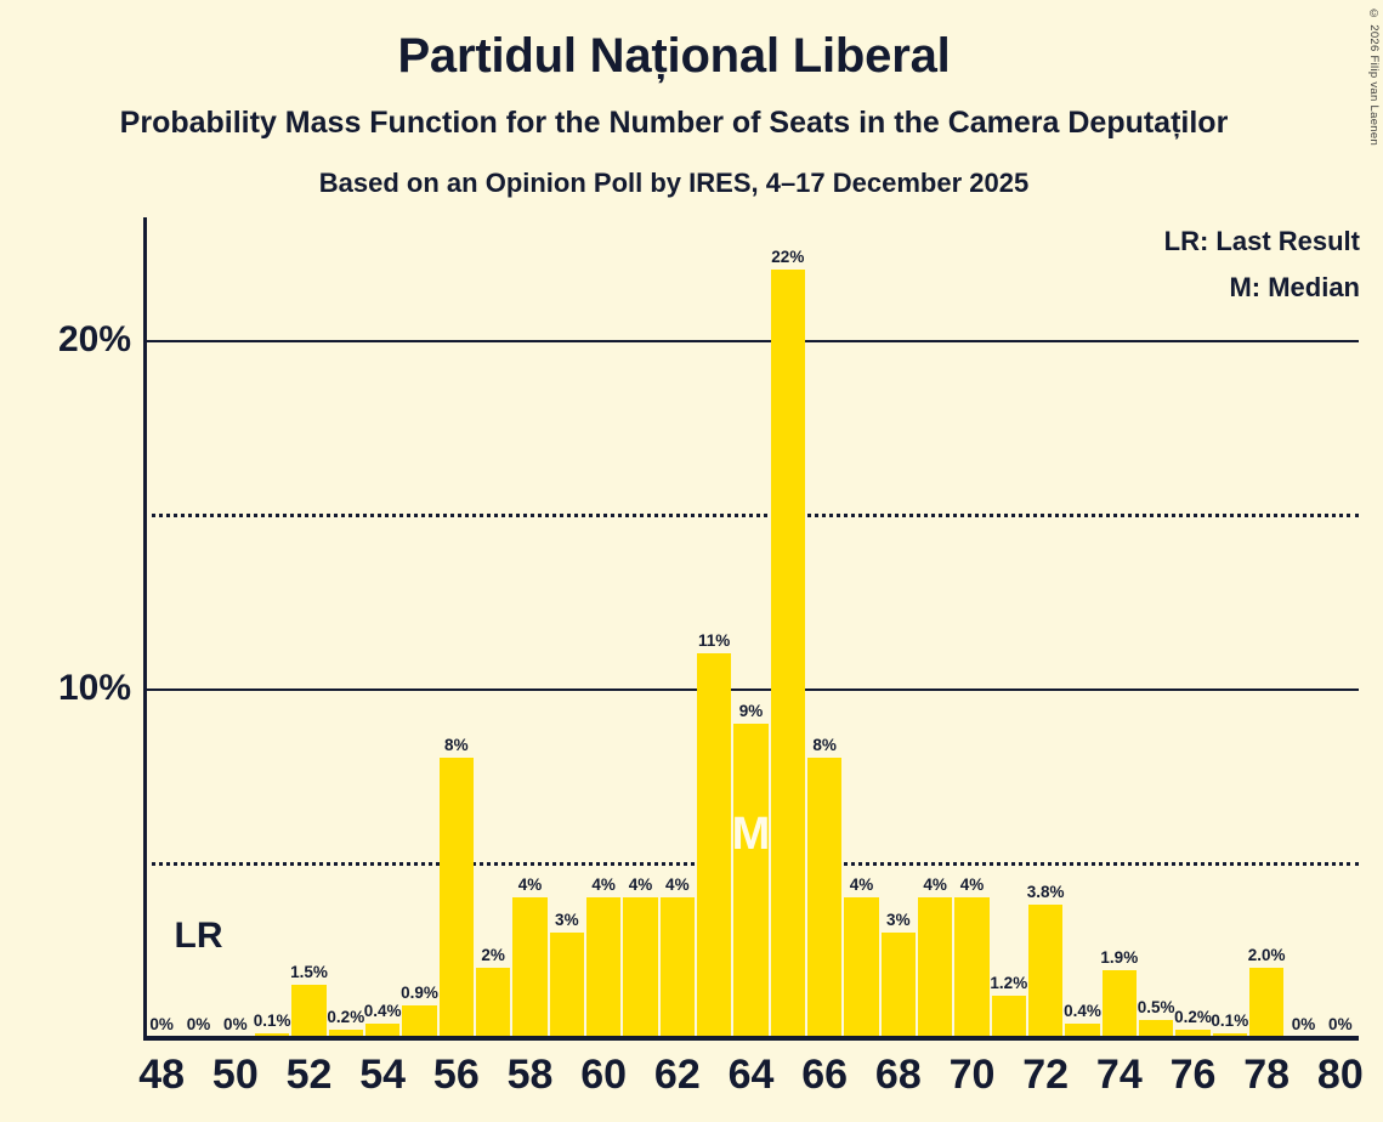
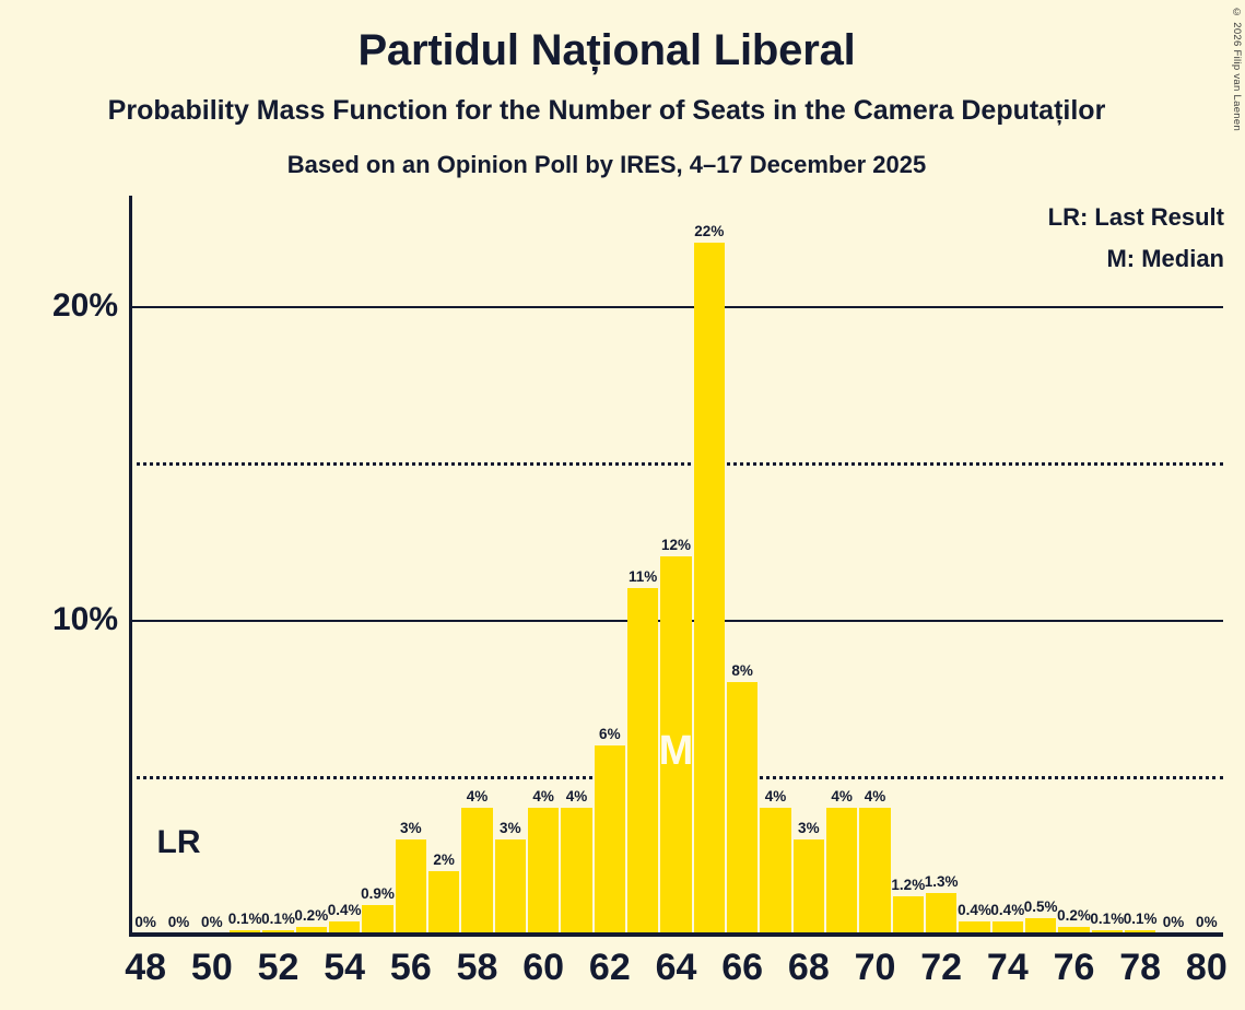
52: 1.5% -> 0.1%
56: 8% -> 3%
62: 4% -> 6%
64: 9% -> 12%
72: 3.8% -> 1.3%
74: 1.9% -> 0.4%
78: 2.0% -> 0.1%
